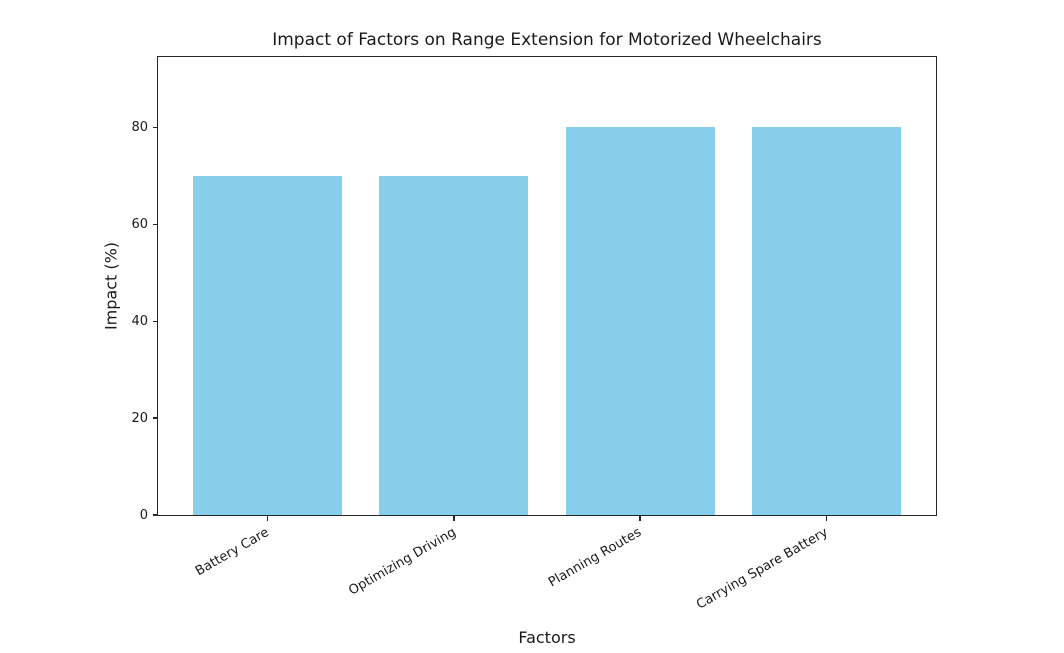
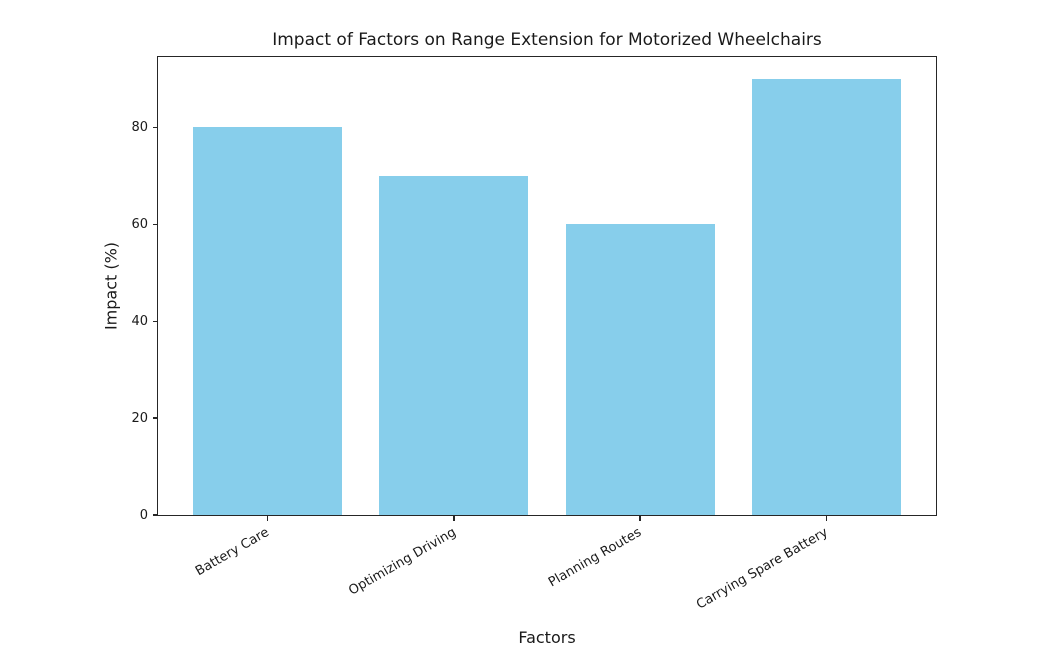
Battery Care: 70 -> 80
Planning Routes: 80 -> 60
Carrying Spare Battery: 80 -> 90
